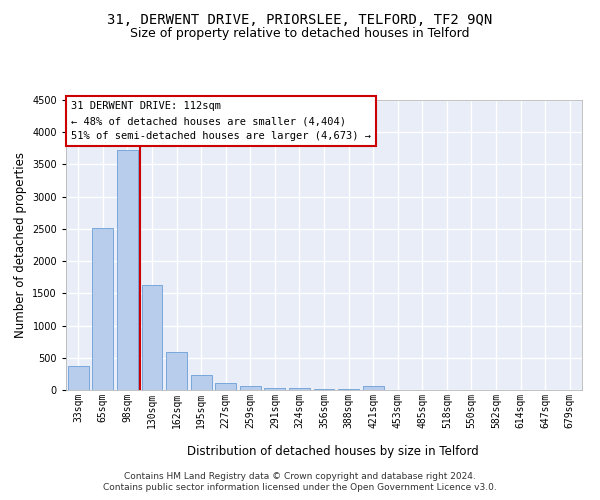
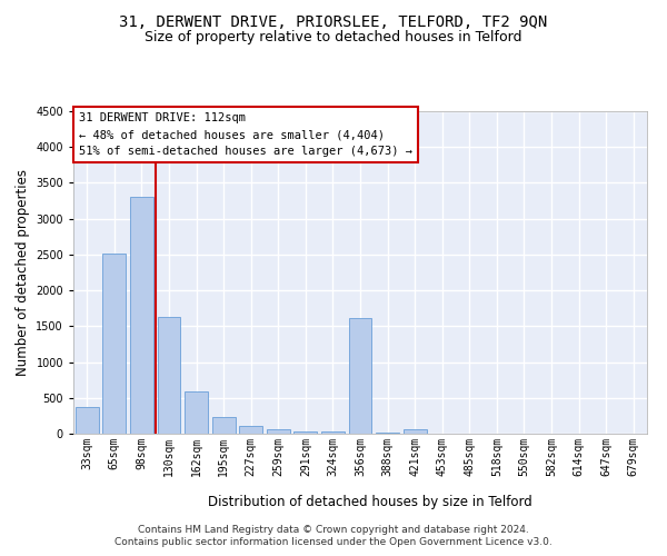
98sqm: 3730 -> 3300
356sqm: 20 -> 1620
